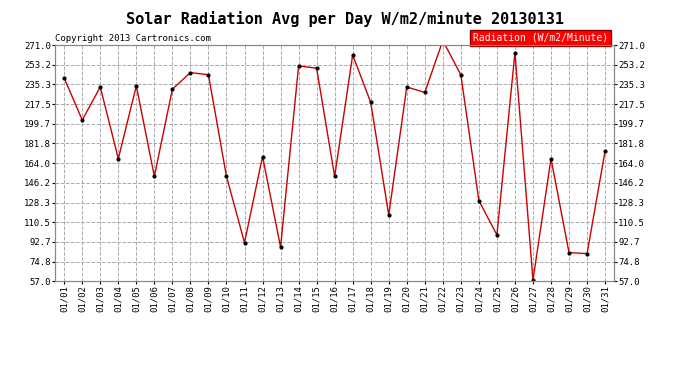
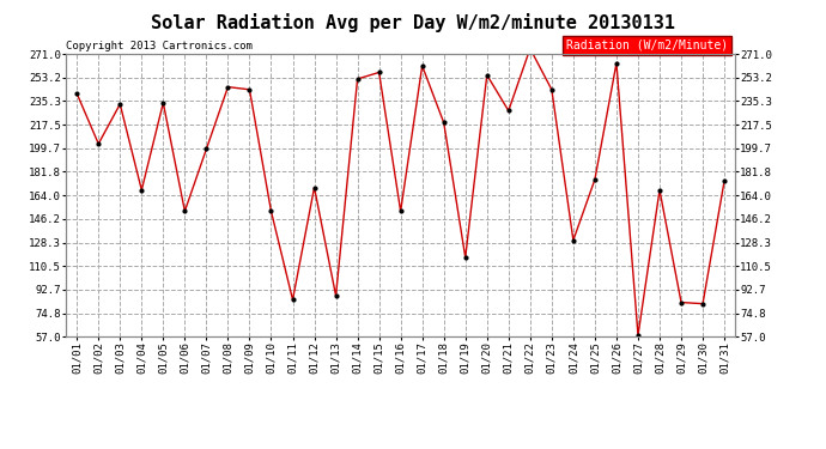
01/07: 231 -> 199
01/11: 92 -> 85
01/15: 250 -> 257
01/20: 233 -> 255
01/25: 99 -> 176
